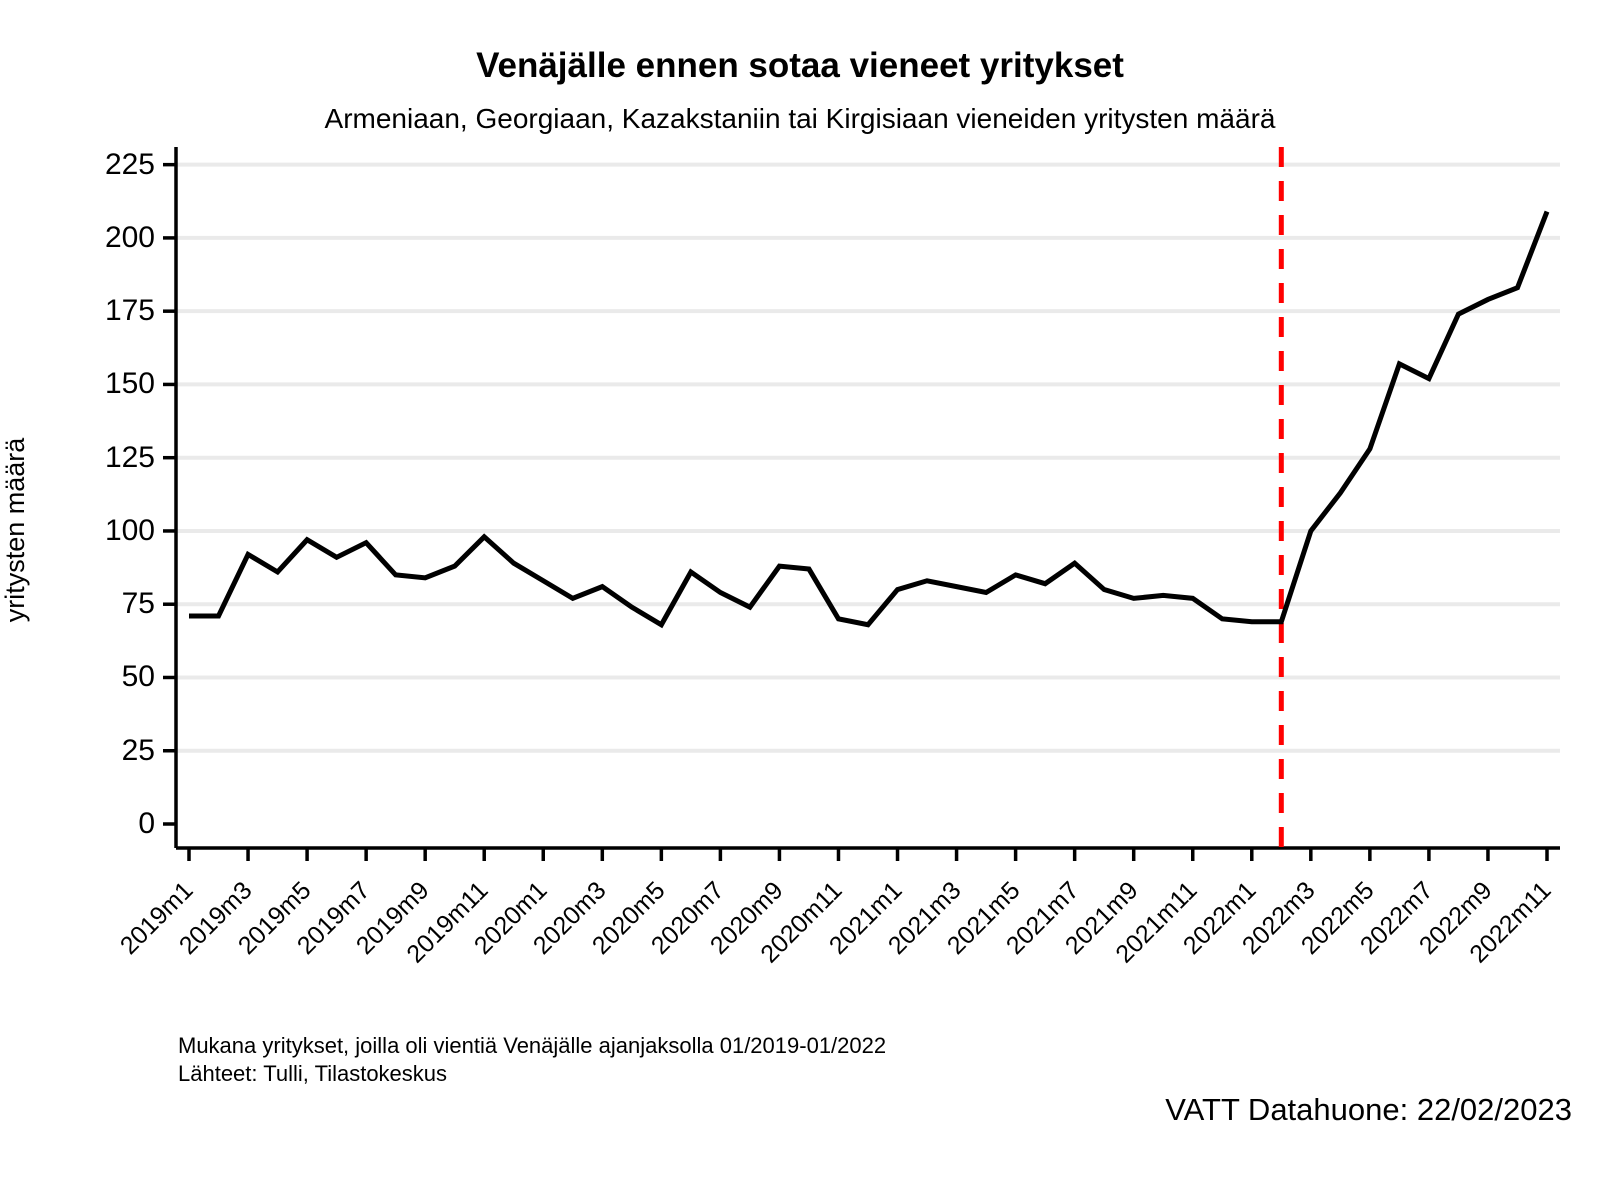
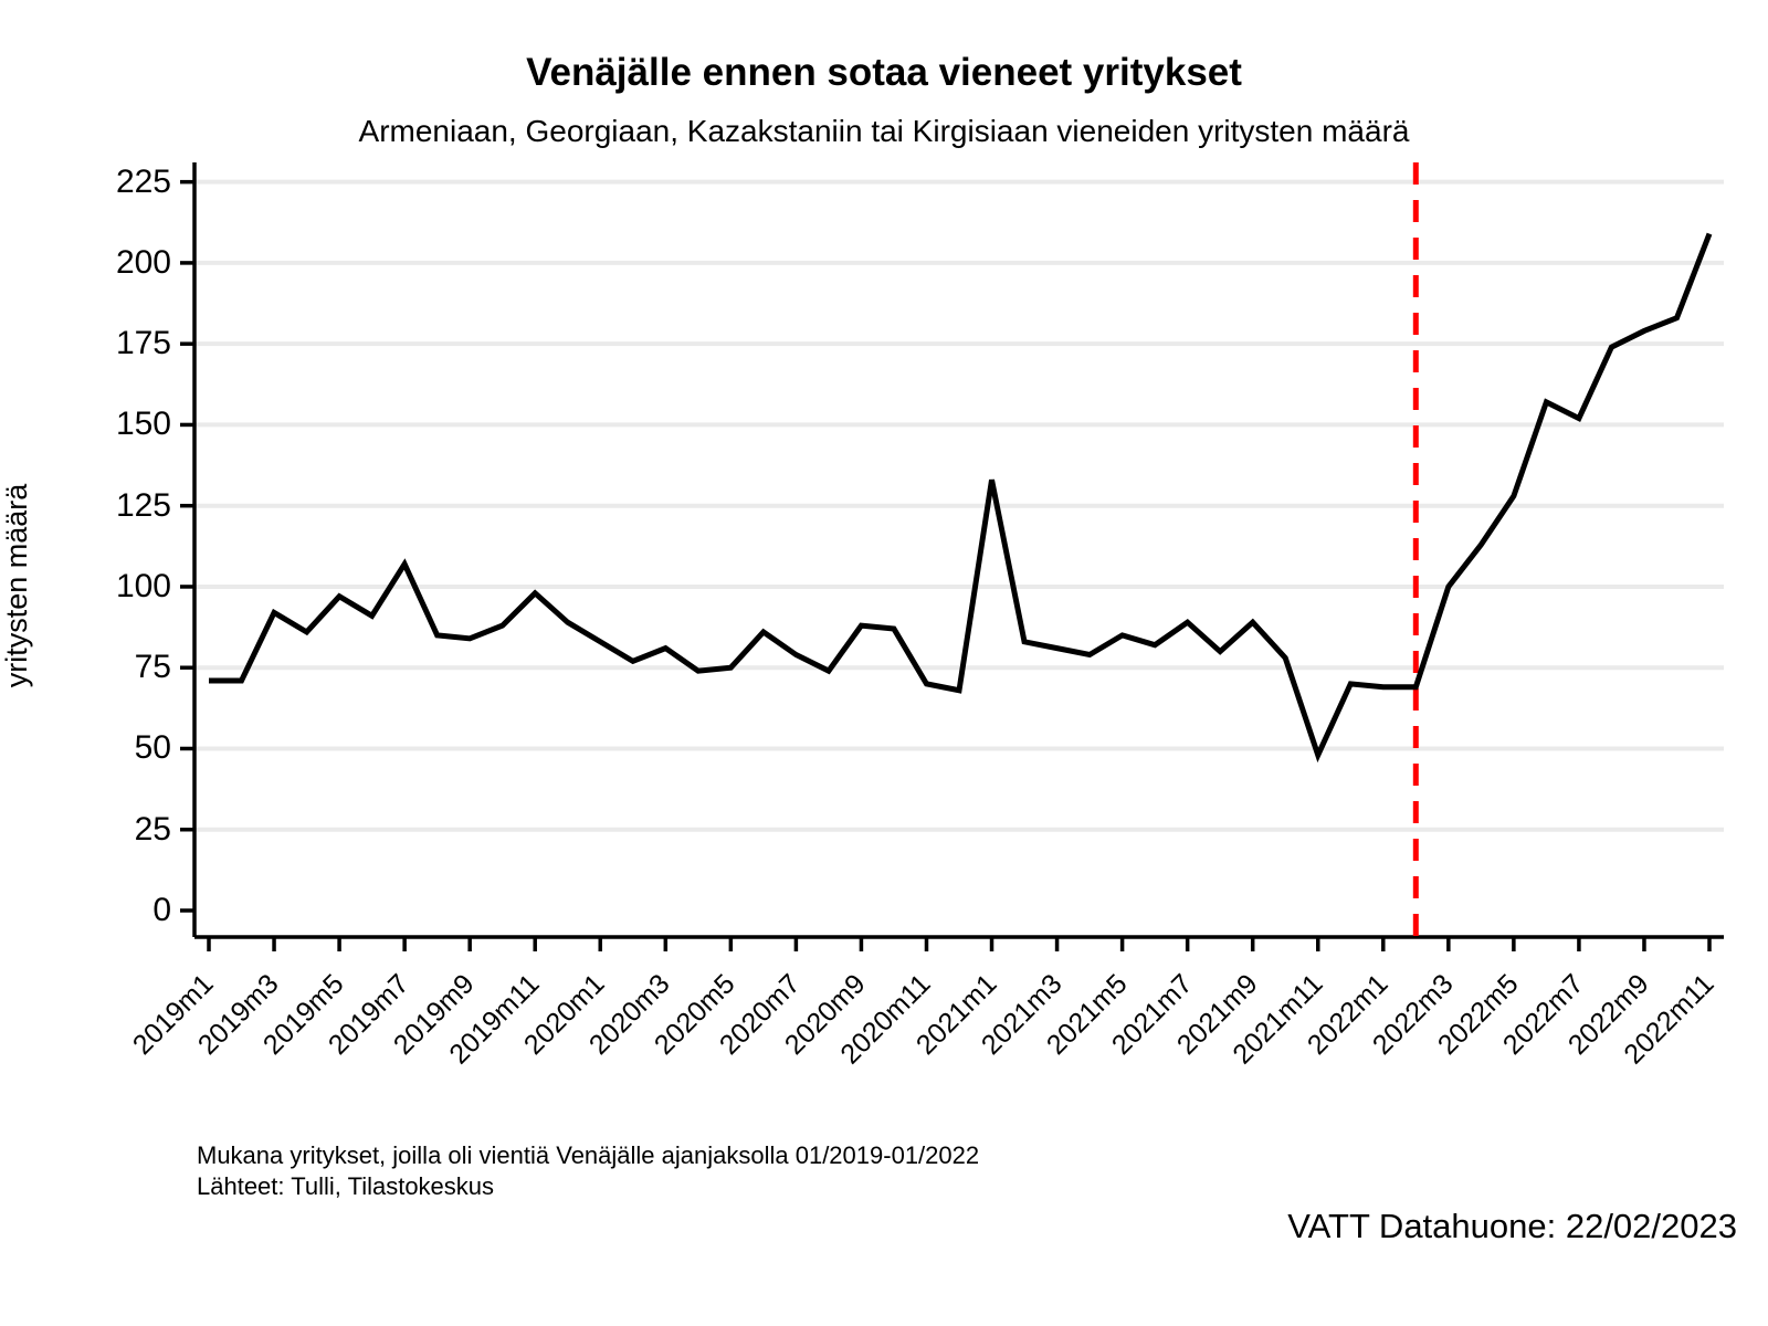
2019m7: 96 -> 107
2020m5: 68 -> 75
2021m1: 80 -> 133
2021m9: 77 -> 89
2021m11: 77 -> 48
